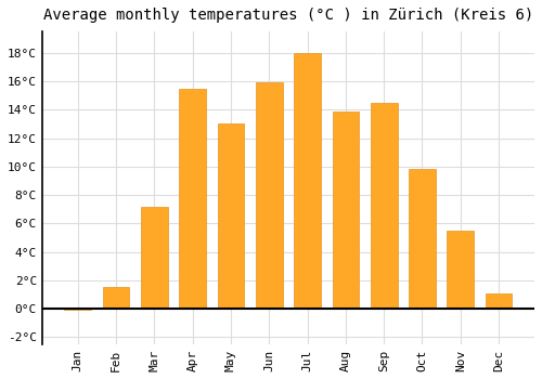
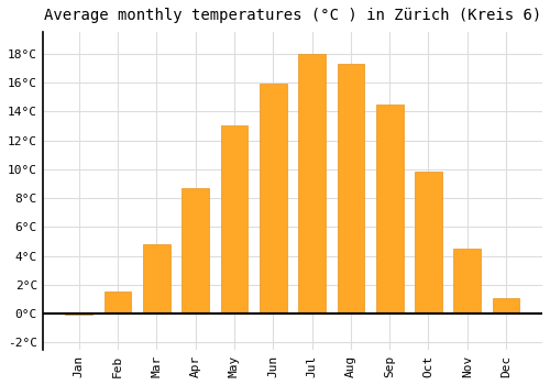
Mar: 7.2°C -> 4.8°C
Apr: 15.5°C -> 8.7°C
Aug: 13.9°C -> 17.3°C
Nov: 5.5°C -> 4.5°C
